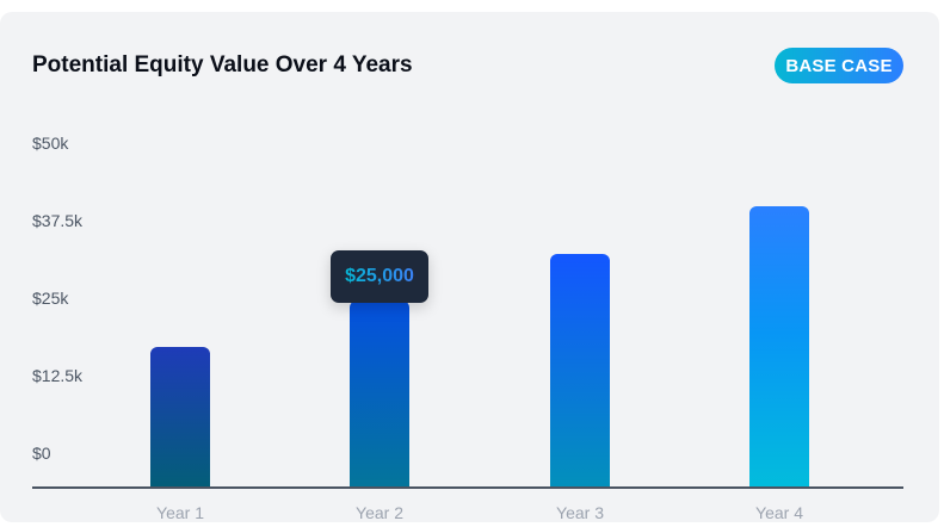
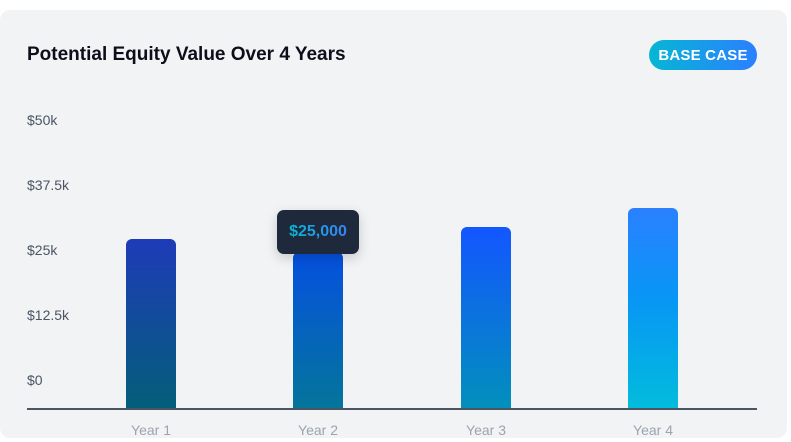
Year 1: $19k -> $27k
Year 3: $31k -> $29k
Year 4: $38k -> $32k
